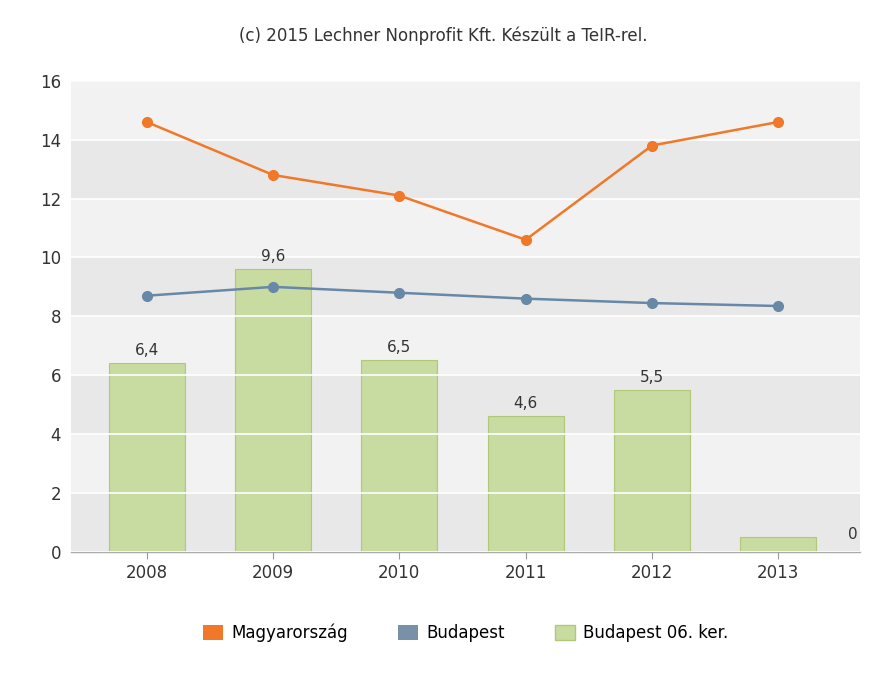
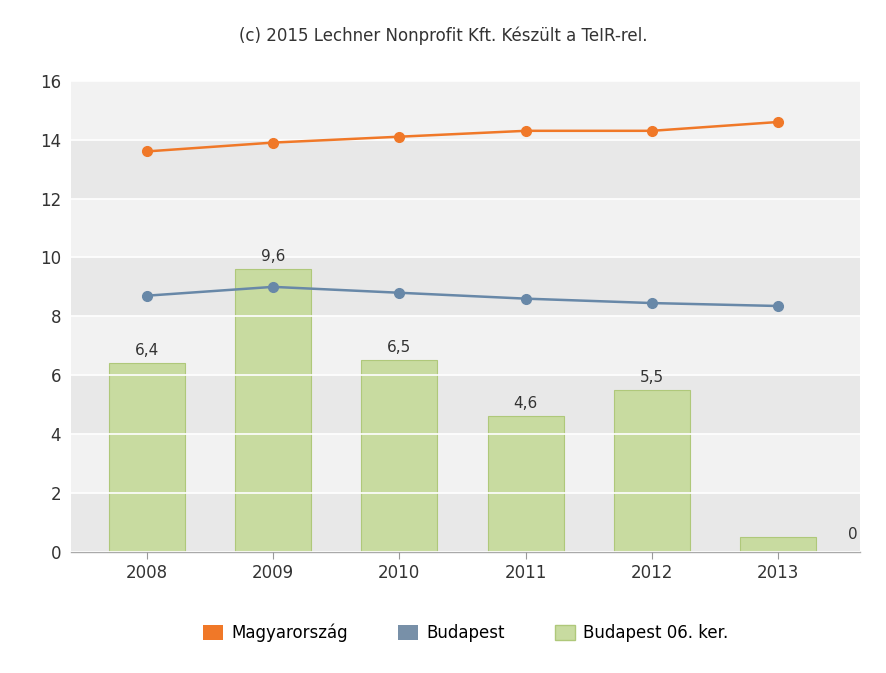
Magyarország/2008: 14.6 -> 13.6
Magyarország/2009: 12.8 -> 13.9
Magyarország/2010: 12.1 -> 14.1
Magyarország/2011: 10.6 -> 14.3
Magyarország/2012: 13.8 -> 14.3
